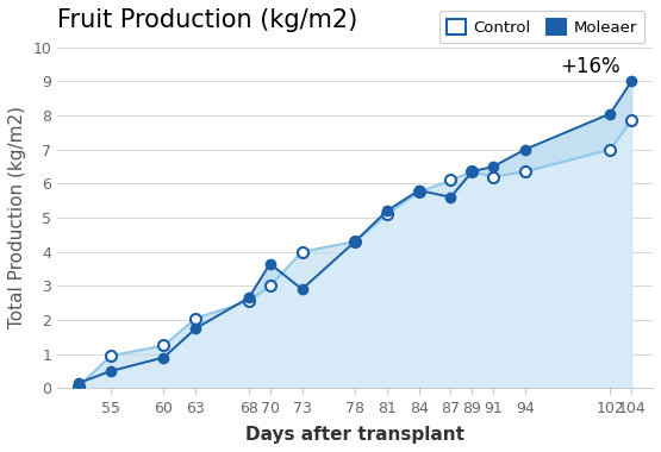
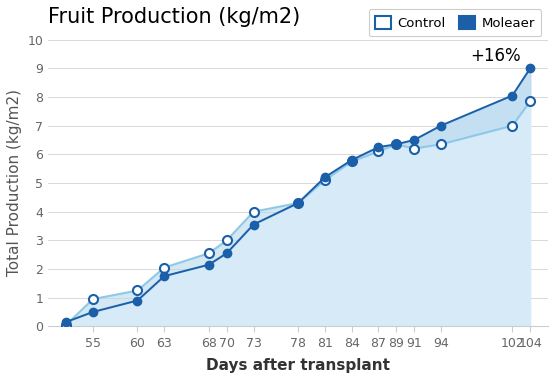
Moleaer/68: 2.65 -> 2.15
Moleaer/70: 3.65 -> 2.55
Moleaer/73: 2.90 -> 3.55
Moleaer/87: 5.60 -> 6.25
